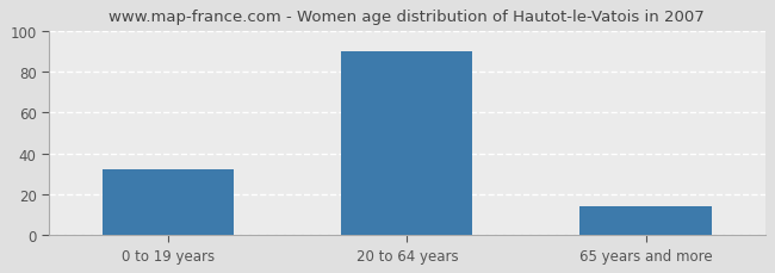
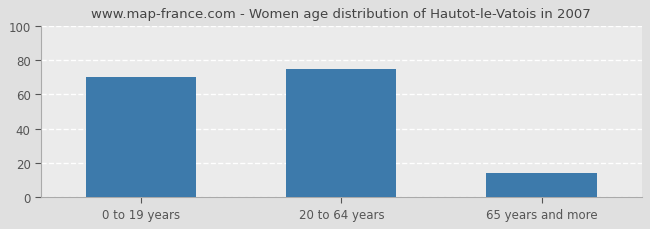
0 to 19 years: 32 -> 70
20 to 64 years: 90 -> 75
